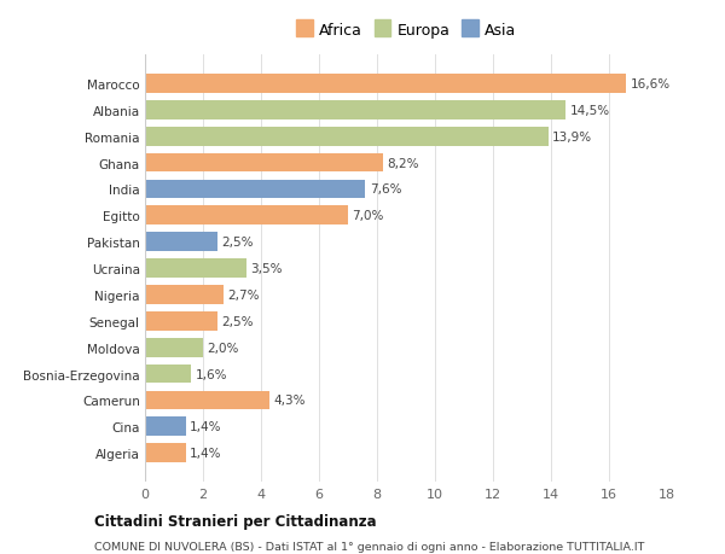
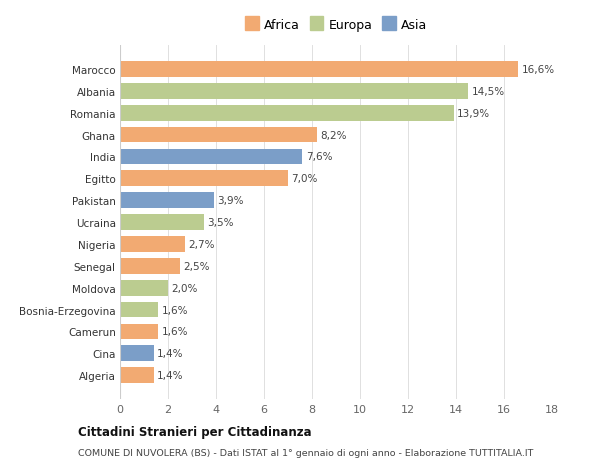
Pakistan: 2,5% -> 3,9%
Camerun: 4,3% -> 1,6%
